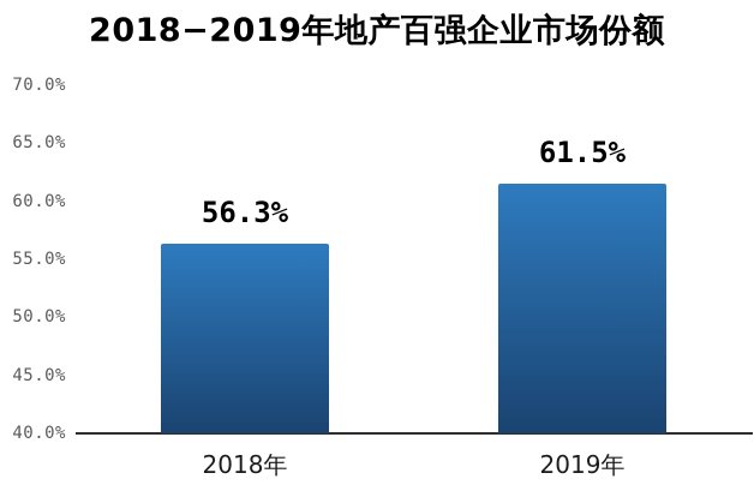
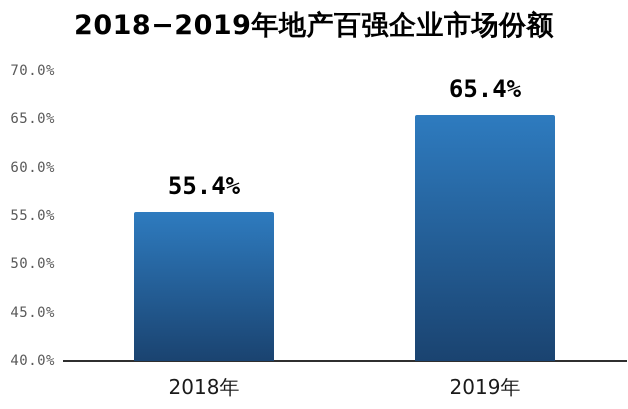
2018年: 56.3% -> 55.4%
2019年: 61.5% -> 65.4%
